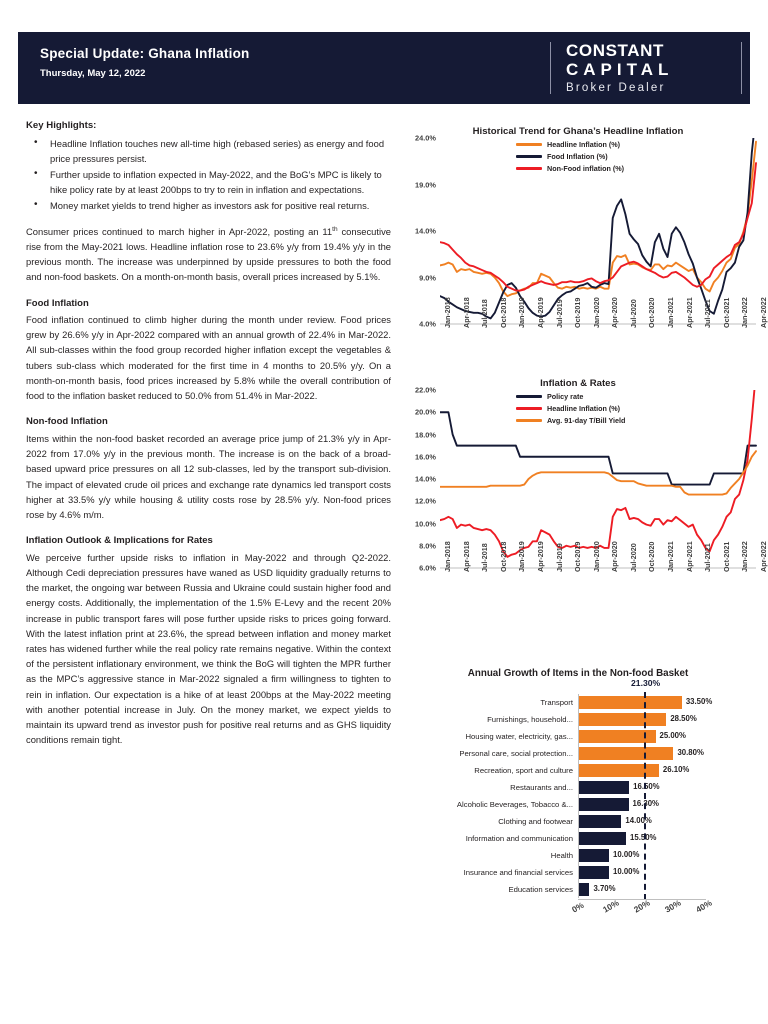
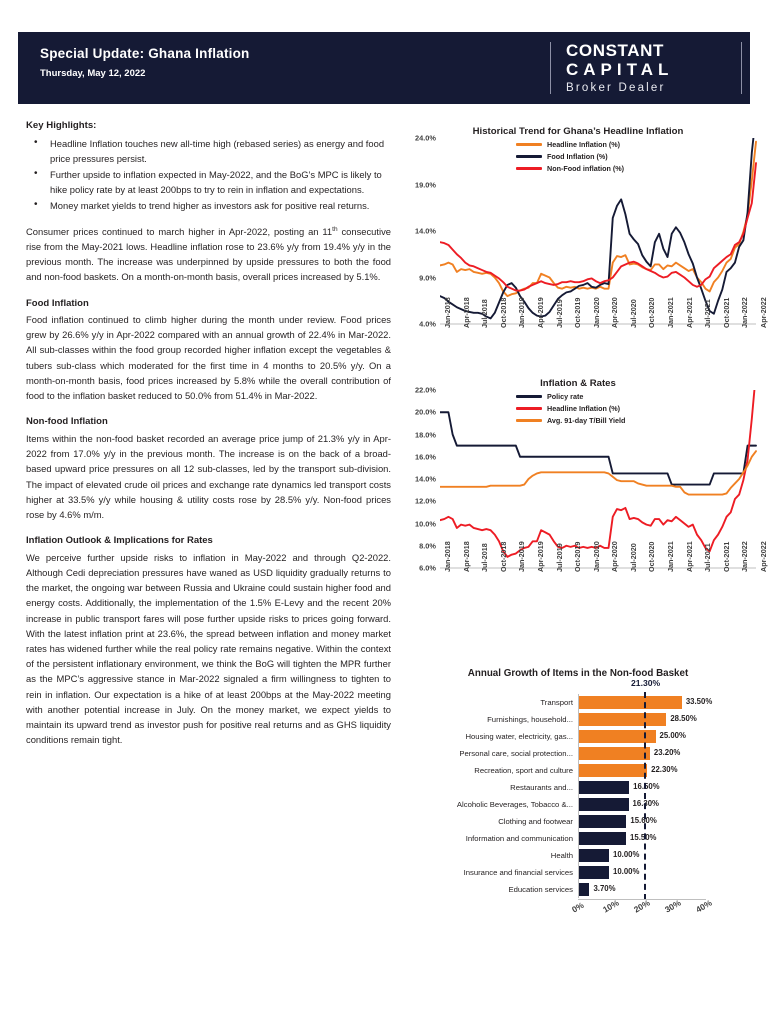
Annual Growth of Items in the Non-food Basket/Personal care, social protection...: 30.80% -> 23.20%
Annual Growth of Items in the Non-food Basket/Recreation, sport and culture: 26.10% -> 22.30%
Annual Growth of Items in the Non-food Basket/Clothing and footwear: 14.00% -> 15.60%
